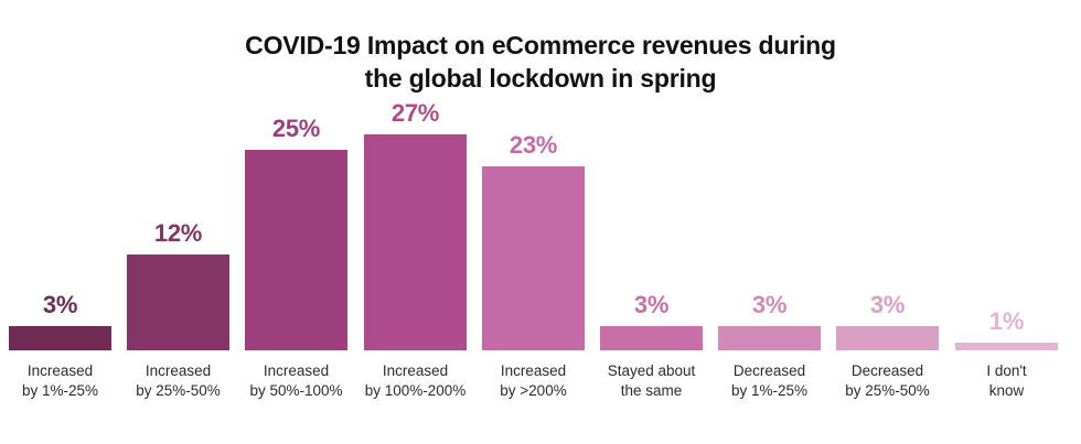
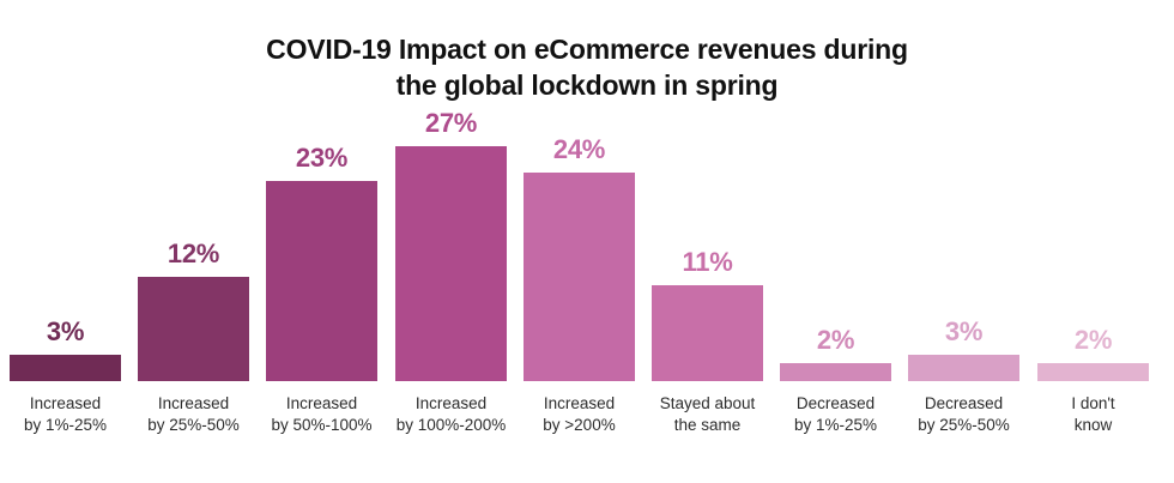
Increased by 50%-100%: 25% -> 23%
Increased by >200%: 23% -> 24%
Stayed about the same: 3% -> 11%
Decreased by 1%-25%: 3% -> 2%
I don't know: 1% -> 2%
